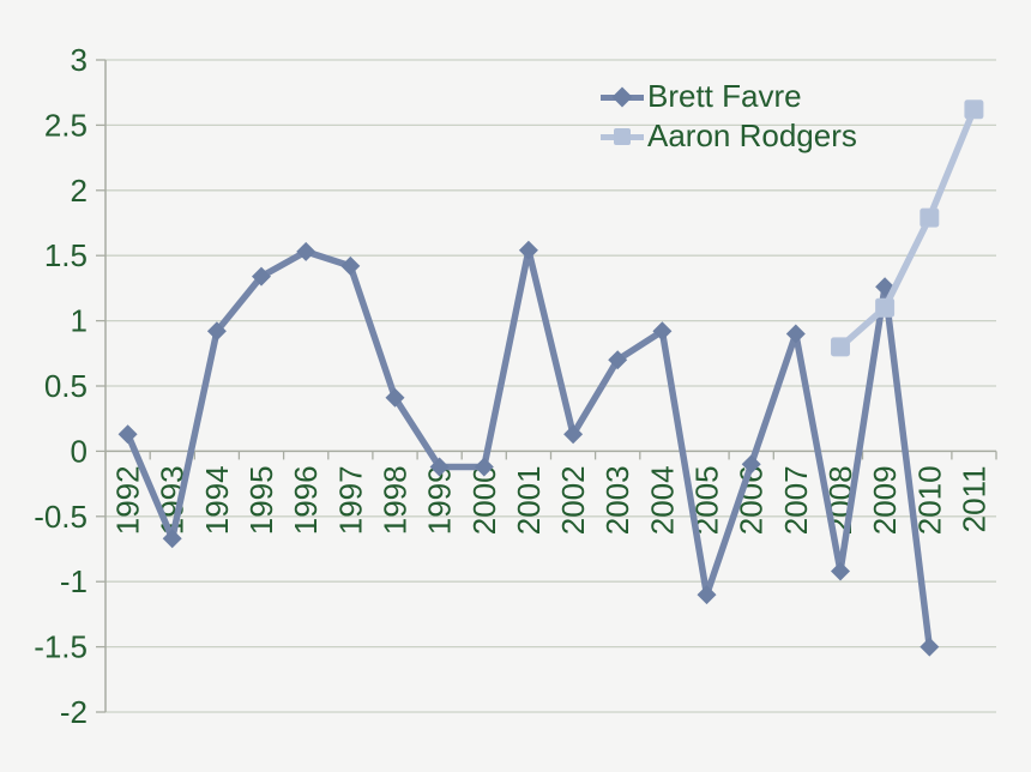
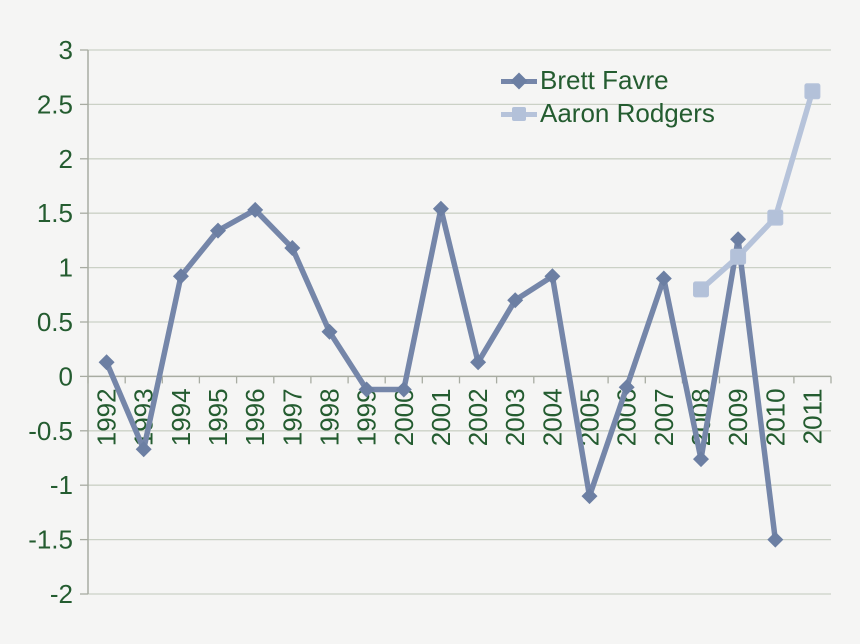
Brett Favre/1997: 1.42 -> 1.18
Brett Favre/2008: -0.92 -> -0.76
Aaron Rodgers/2010: 1.79 -> 1.46
